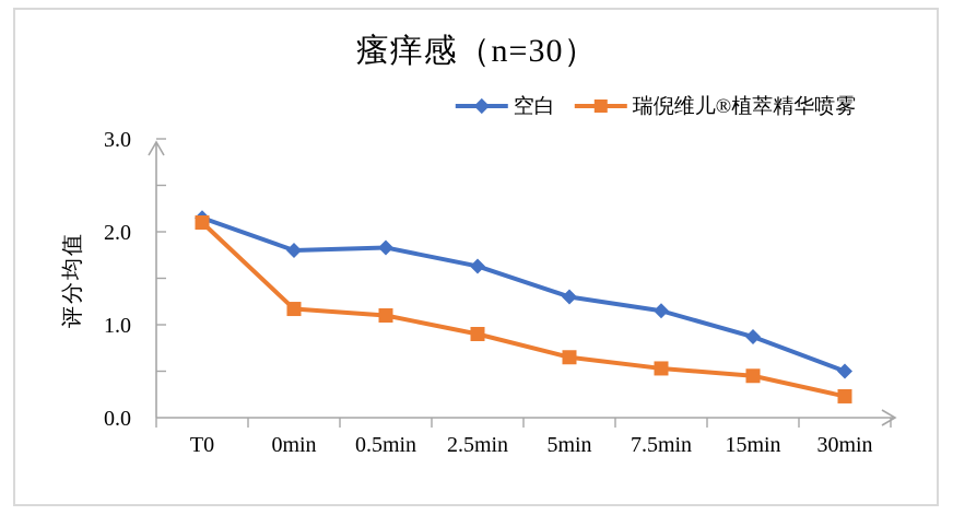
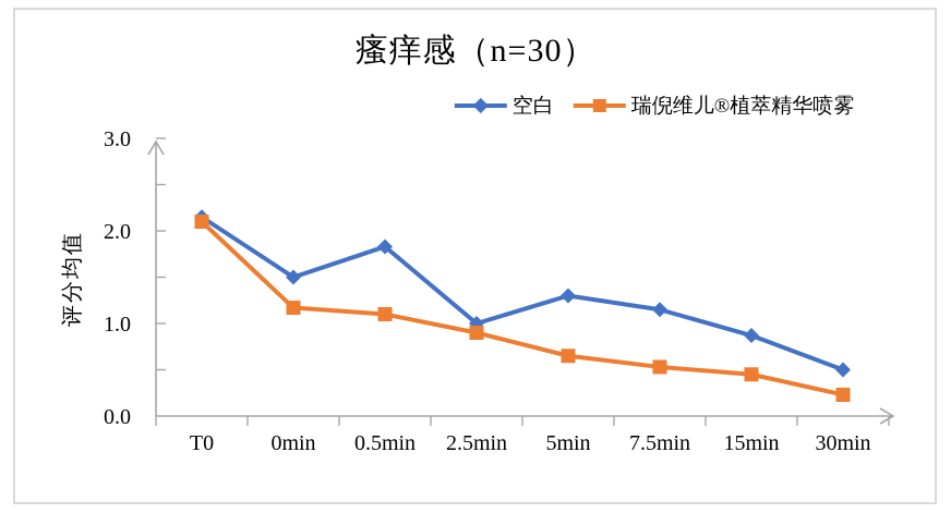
空白/0min: 1.8 -> 1.5
空白/2.5min: 1.6 -> 1.0
